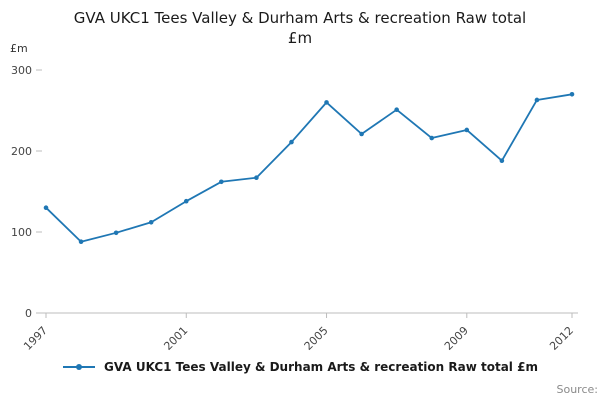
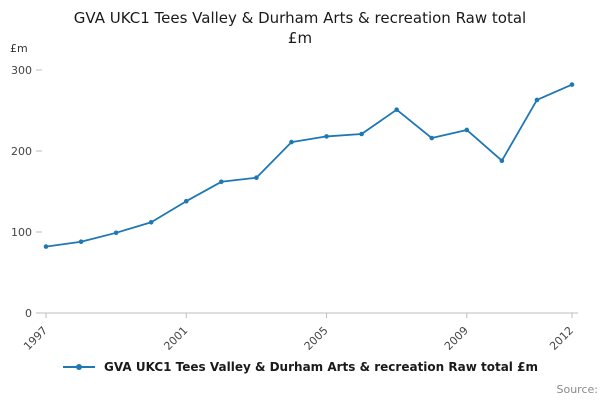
1997: 130 -> 80
2005: 260 -> 220
2012: 270 -> 280
